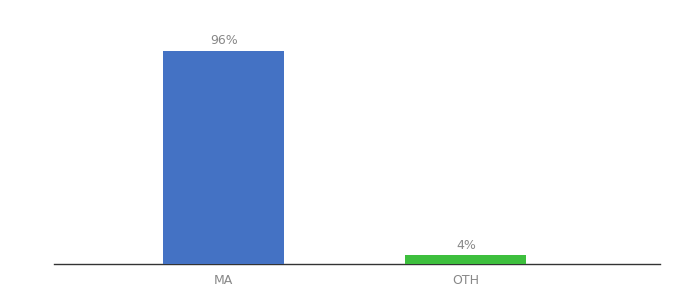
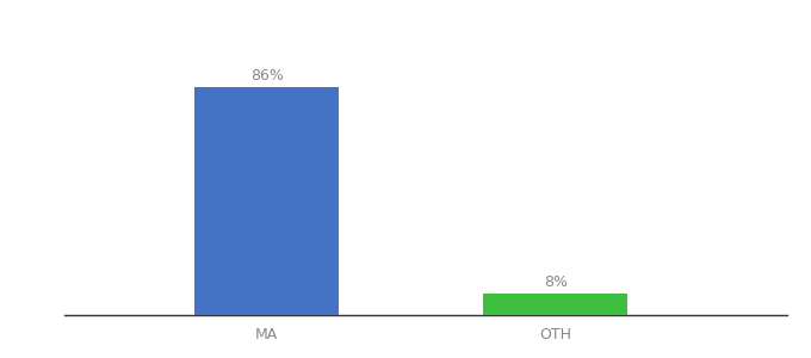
MA: 96% -> 86%
OTH: 4% -> 8%
